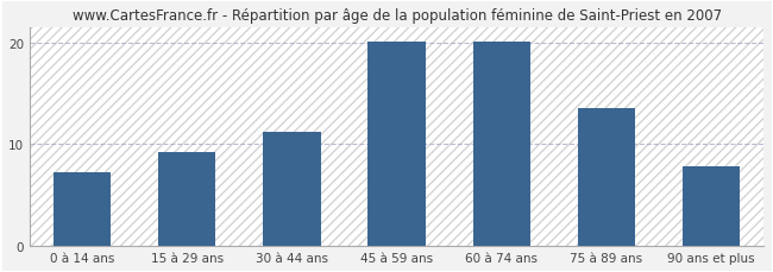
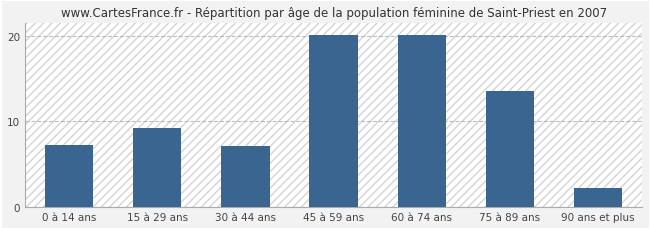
30 à 44 ans: 11.2 -> 7.1
90 ans et plus: 7.8 -> 2.2
